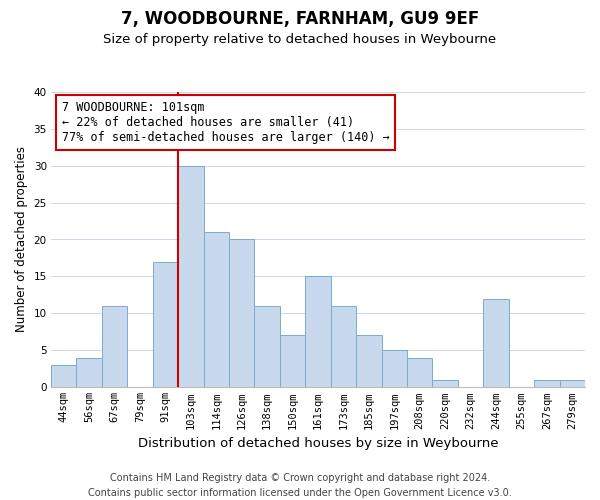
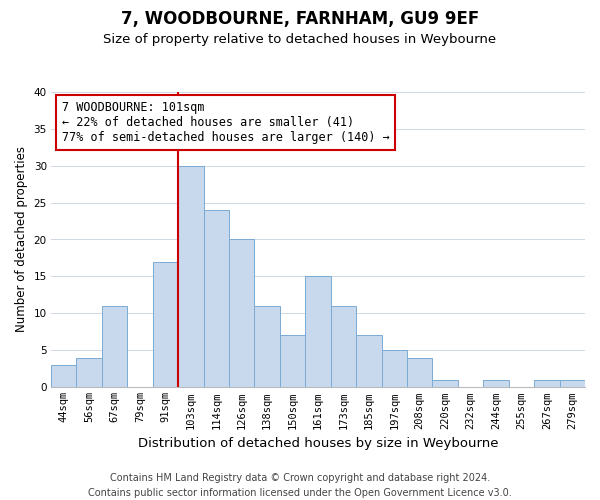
114sqm: 21 -> 24
244sqm: 12 -> 1
